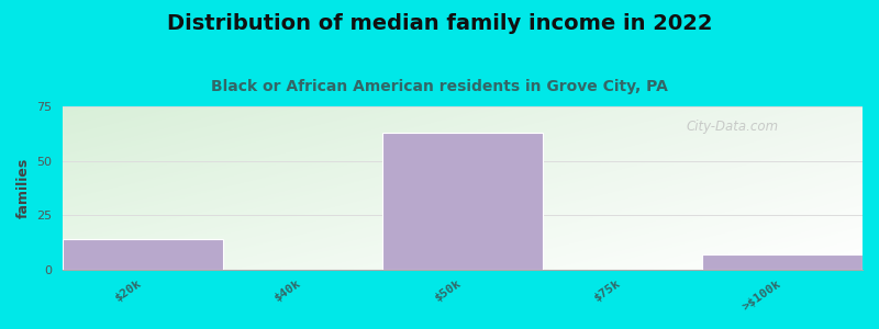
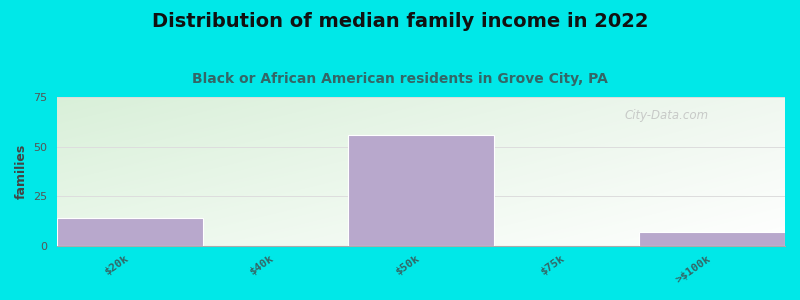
$50k: 63 -> 56
